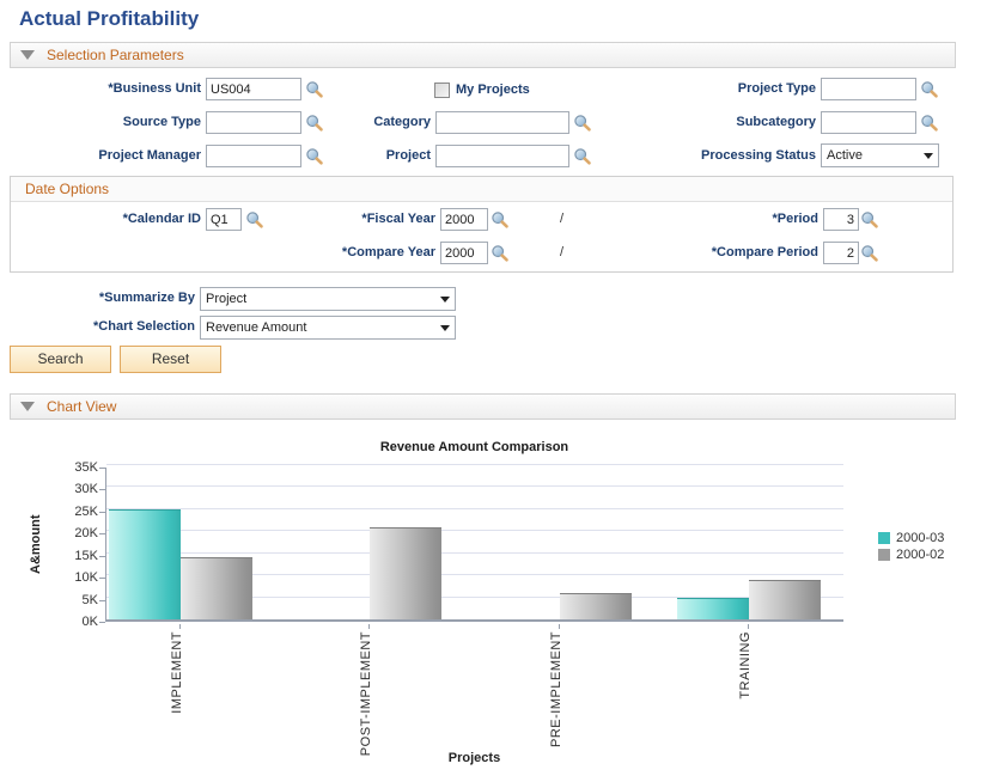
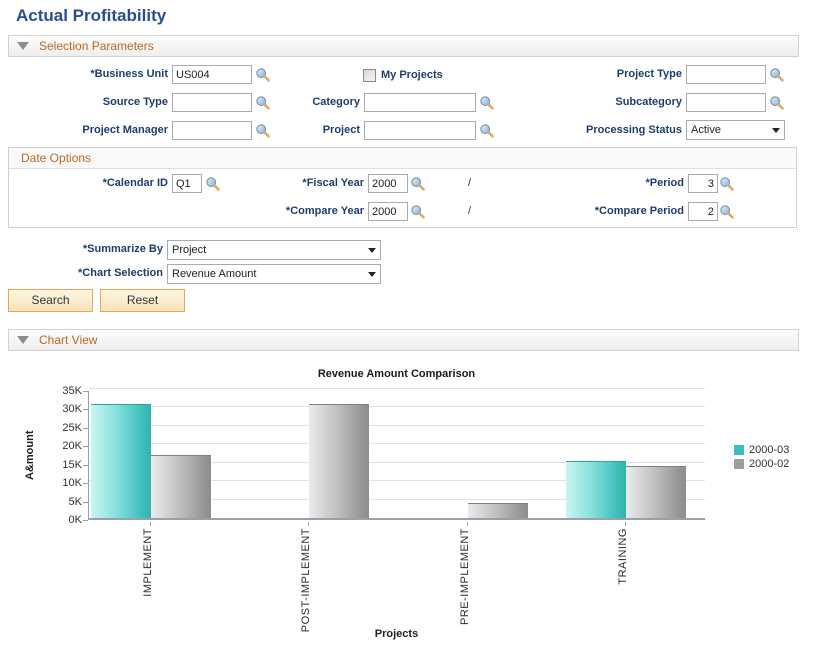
2000-03/IMPLEMENT: 25K -> 31K
2000-02/IMPLEMENT: 14K -> 17K
2000-02/POST-IMPLEMENT: 21K -> 31K
2000-02/PRE-IMPLEMENT: 6K -> 4K
2000-03/TRAINING: 5K -> 16K
2000-02/TRAINING: 9K -> 14K
